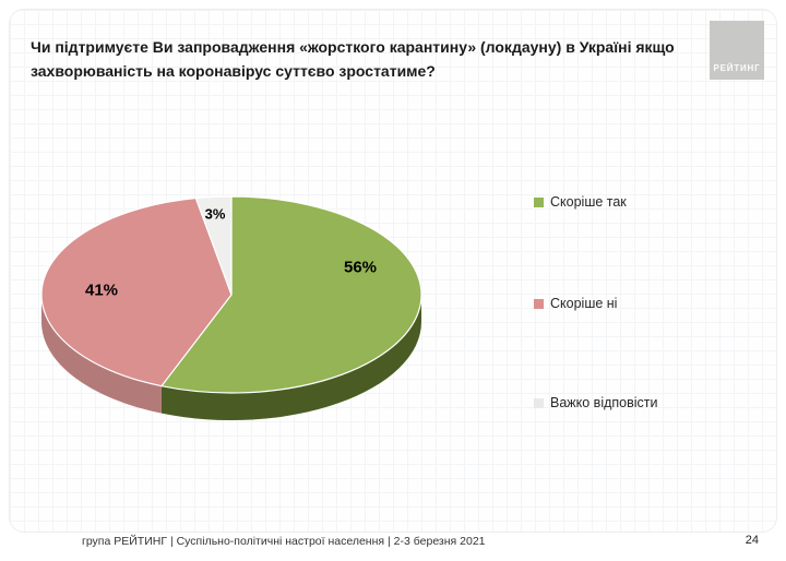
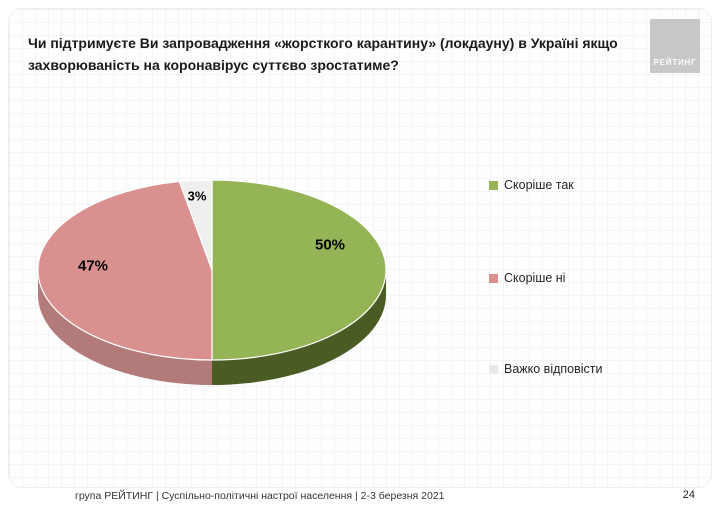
Скоріше так: 56% -> 50%
Скоріше ні: 41% -> 47%
